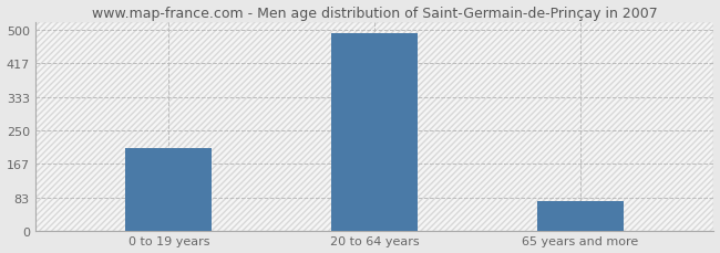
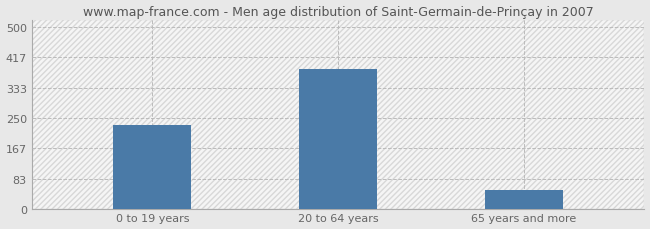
0 to 19 years: 205 -> 230
20 to 64 years: 494 -> 385
65 years and more: 74 -> 50
